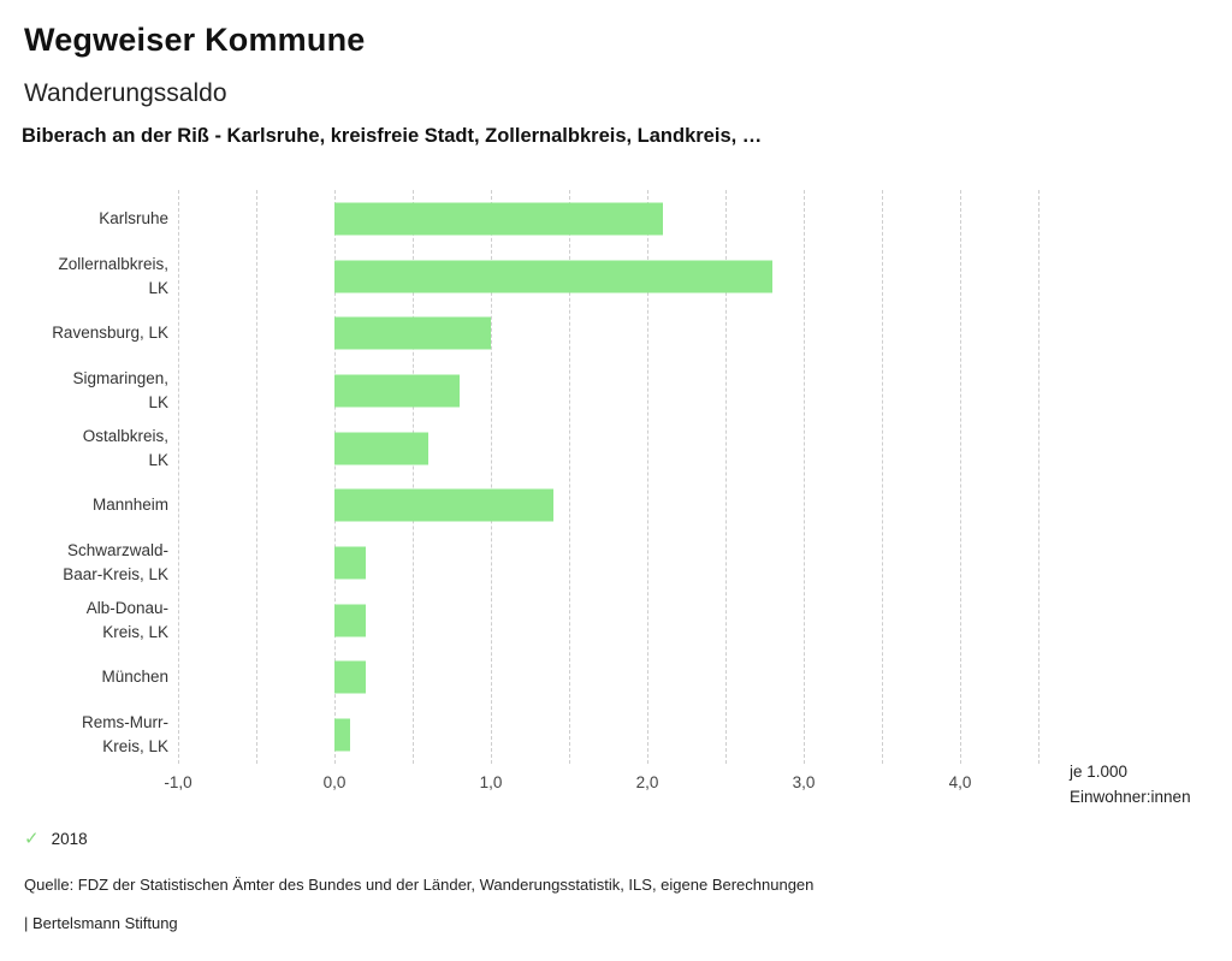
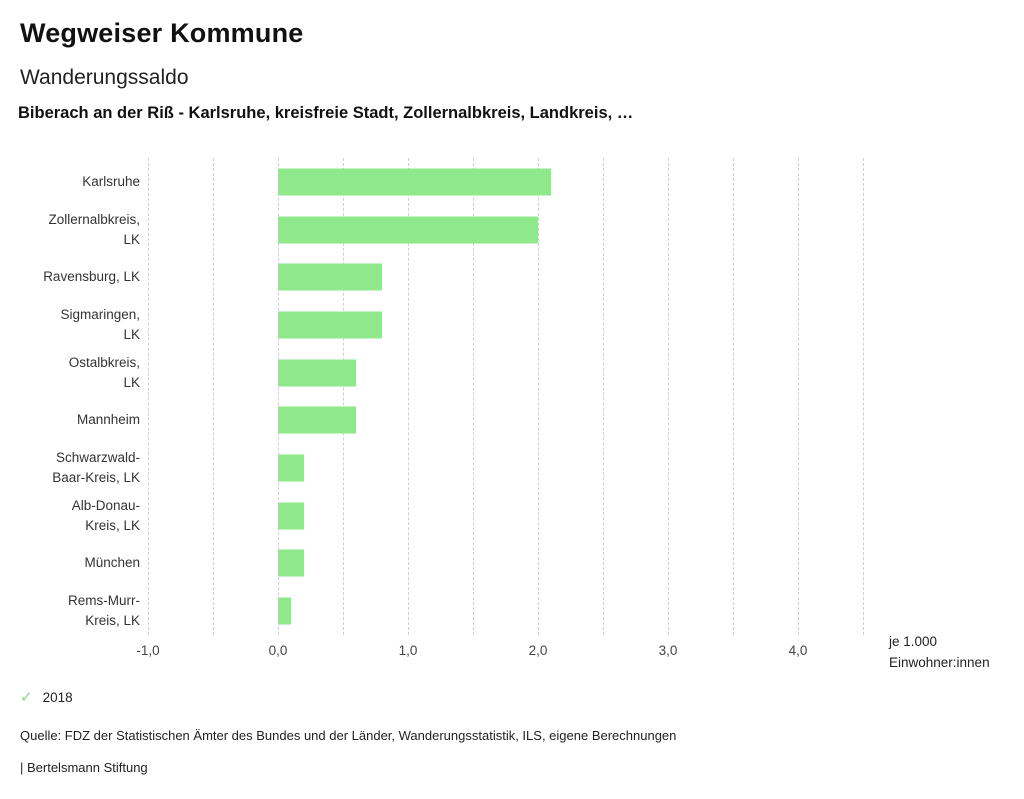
Zollernalbkreis, LK: 2,8 -> 2,0
Ravensburg, LK: 1,0 -> 0,8
Mannheim: 1,4 -> 0,6
